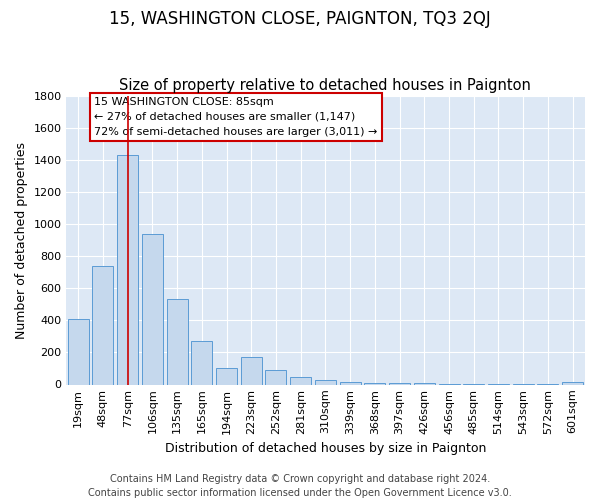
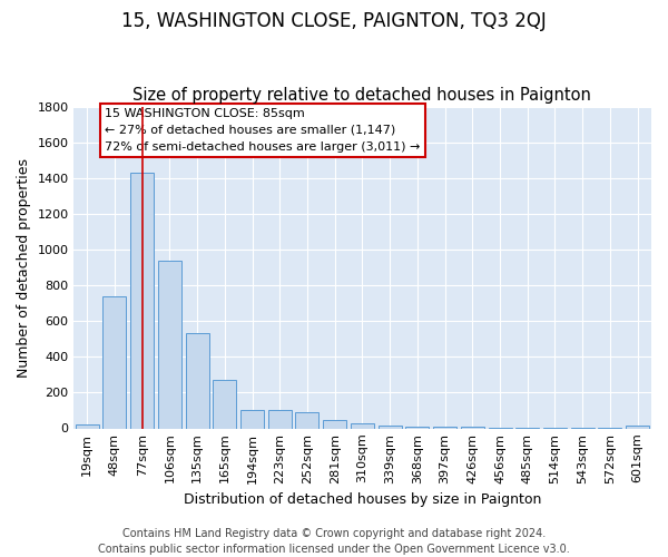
19sqm: 410 -> 20
223sqm: 170 -> 100
